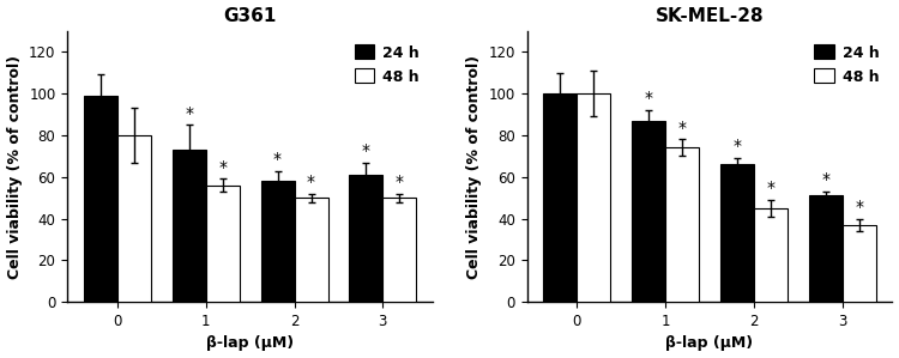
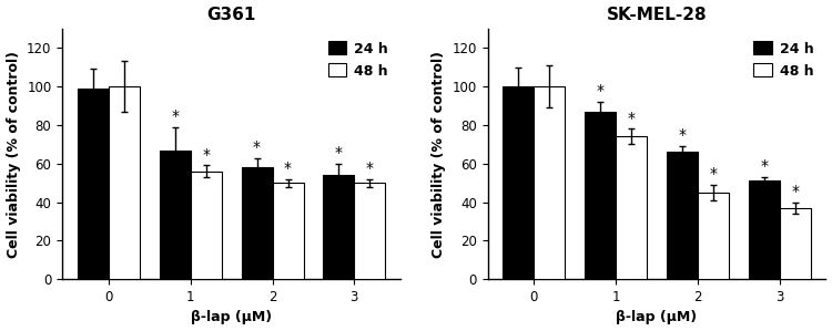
G361/48 h/0: 80 -> 100
G361/24 h/1: 73 -> 67
G361/24 h/3: 61 -> 54
